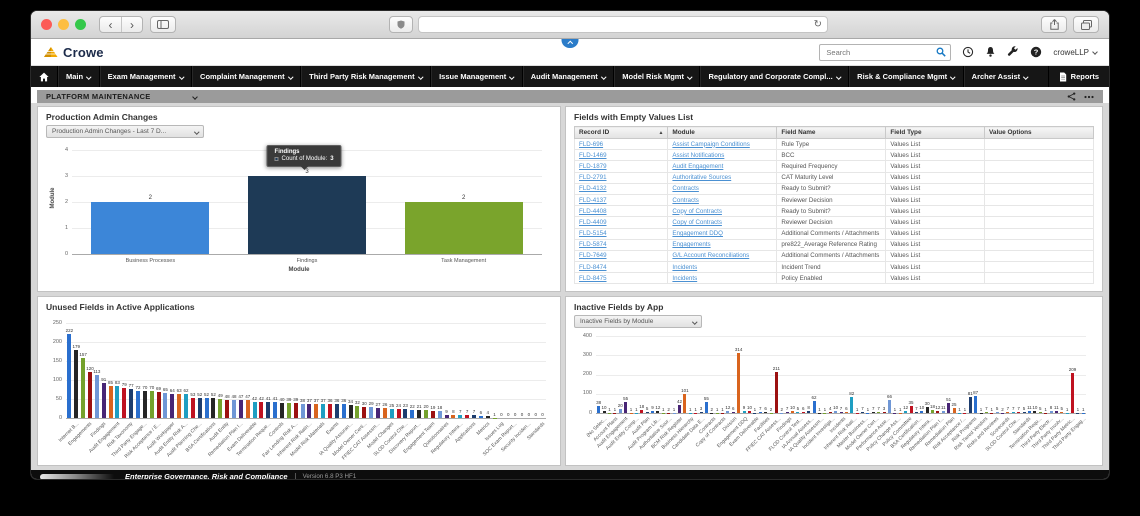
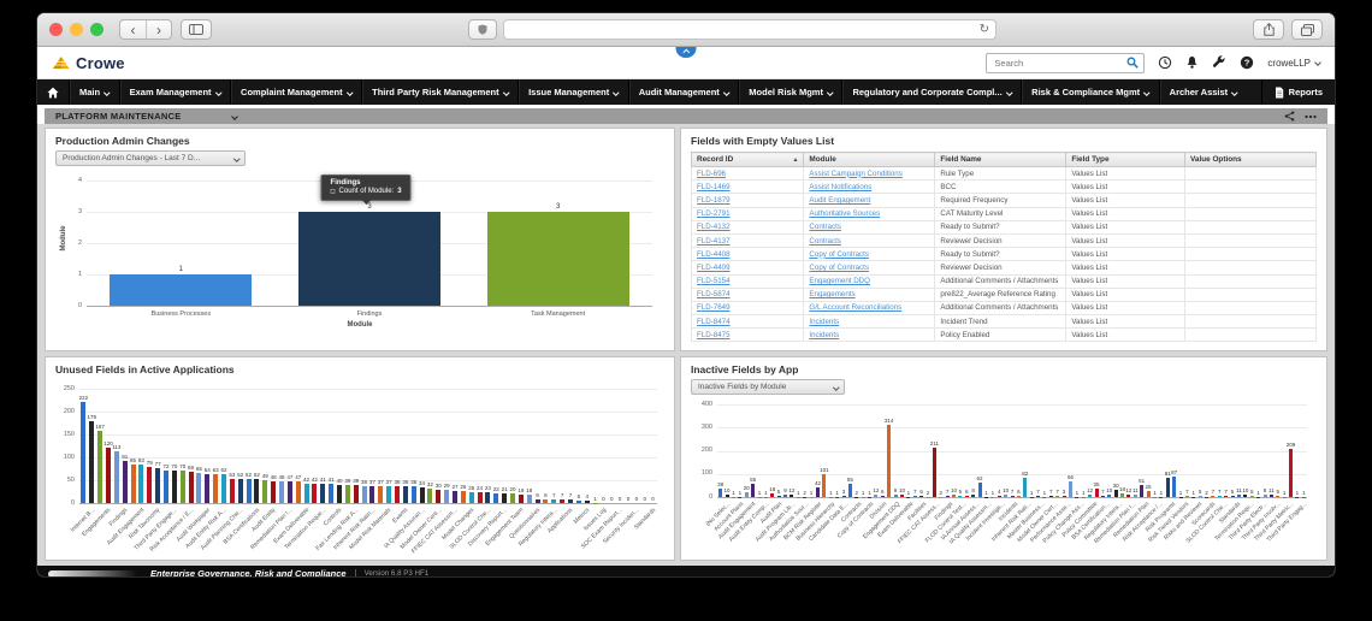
Production Admin Changes/Business Processes: 2 -> 1
Production Admin Changes/Task Management: 2 -> 3
